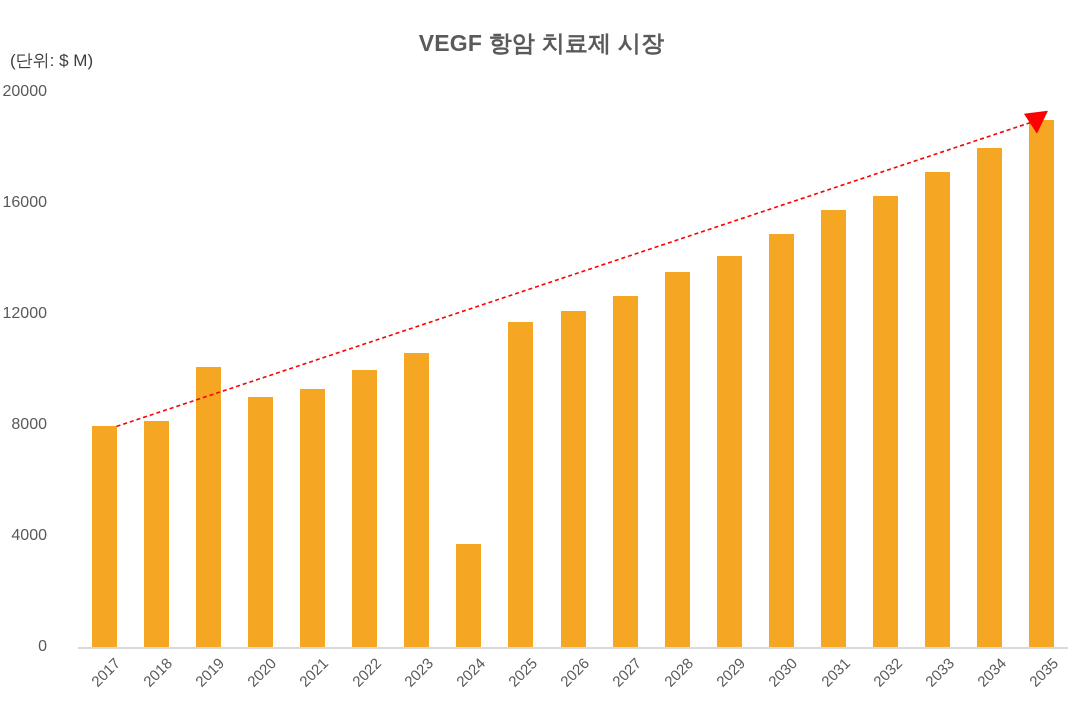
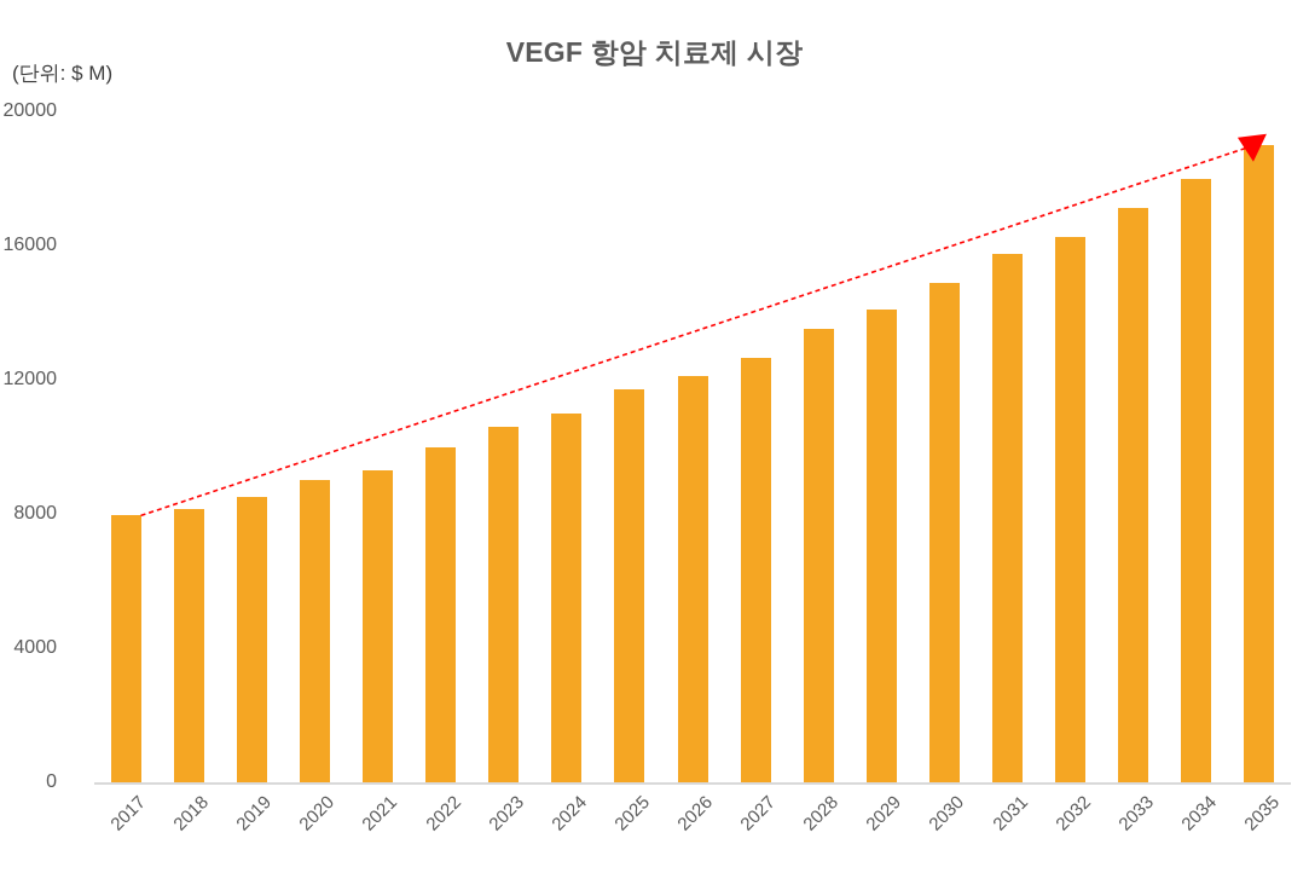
2019: 10100 -> 8500
2024: 3700 -> 11000
